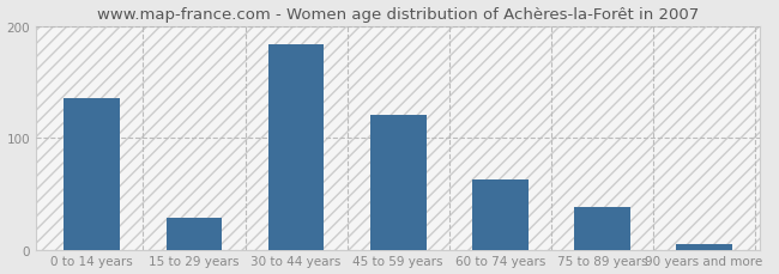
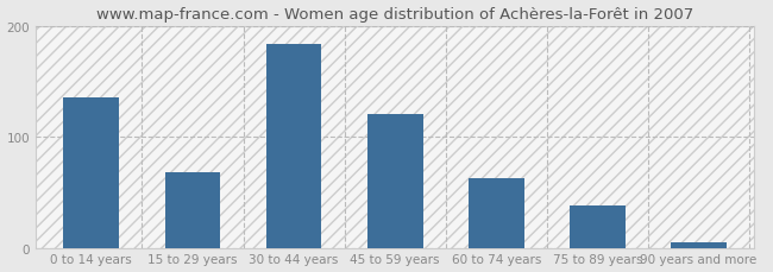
15 to 29 years: 28 -> 68
